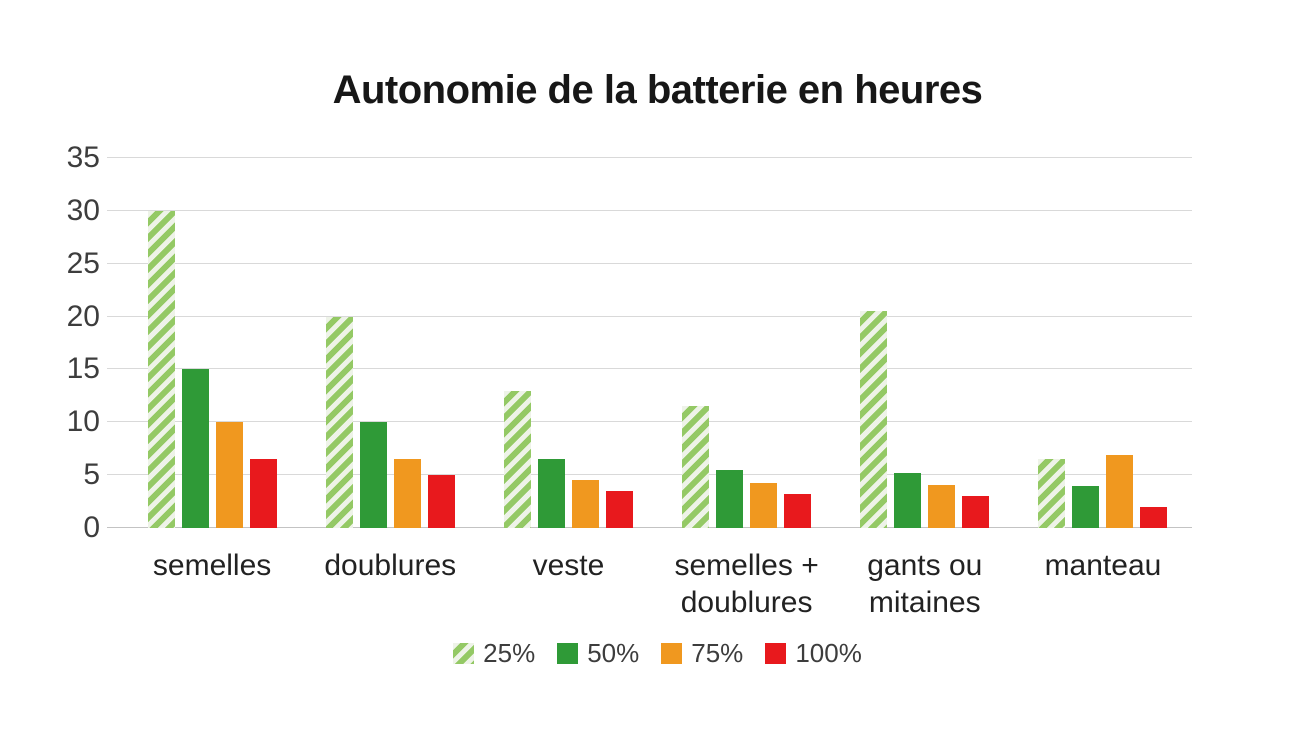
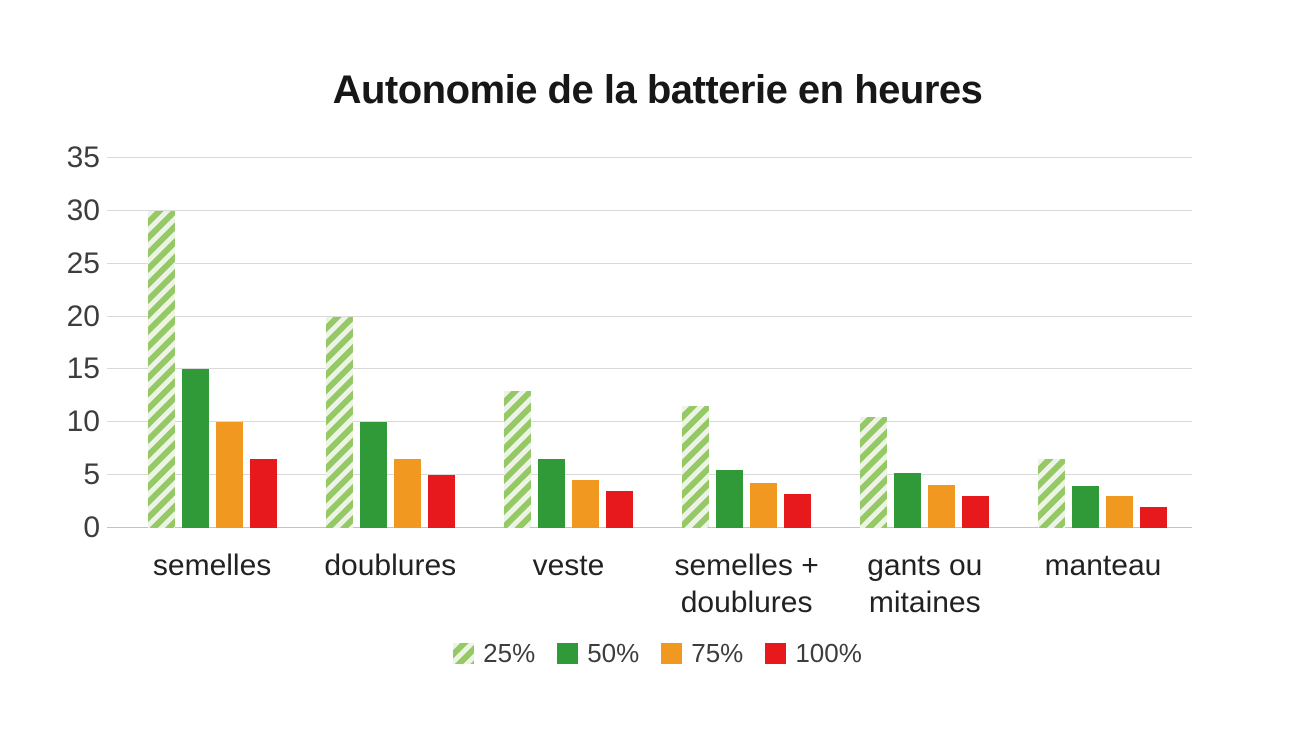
25%/gants ou mitaines: 20.5 -> 10.5
75%/manteau: 6.9 -> 3.0
